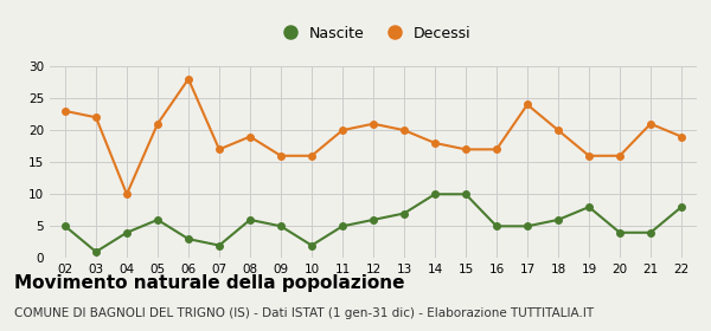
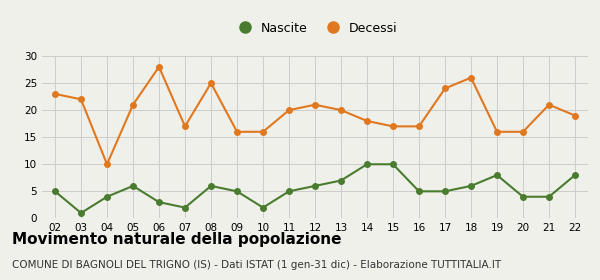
Decessi/08: 19 -> 25
Decessi/18: 20 -> 26
